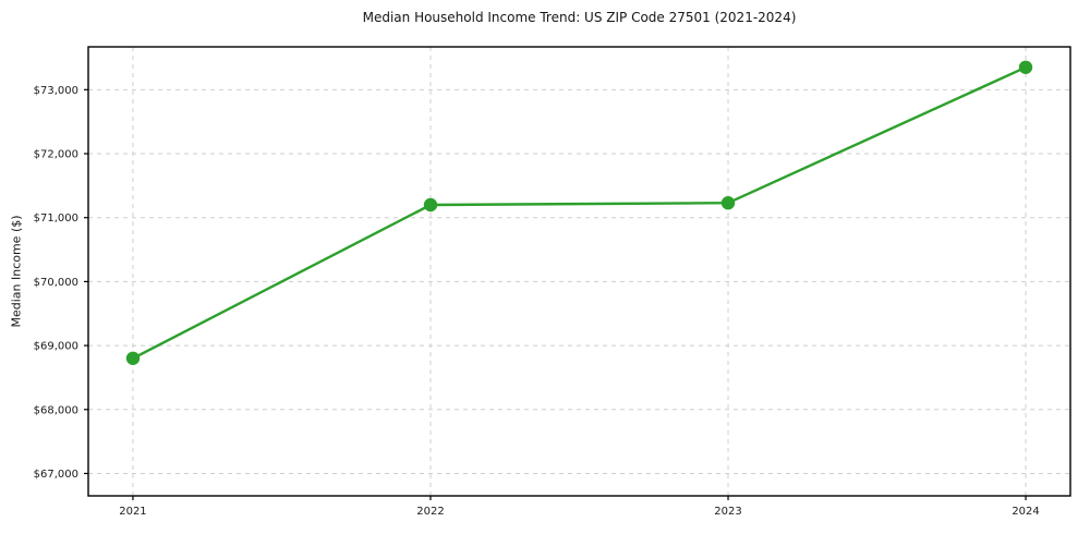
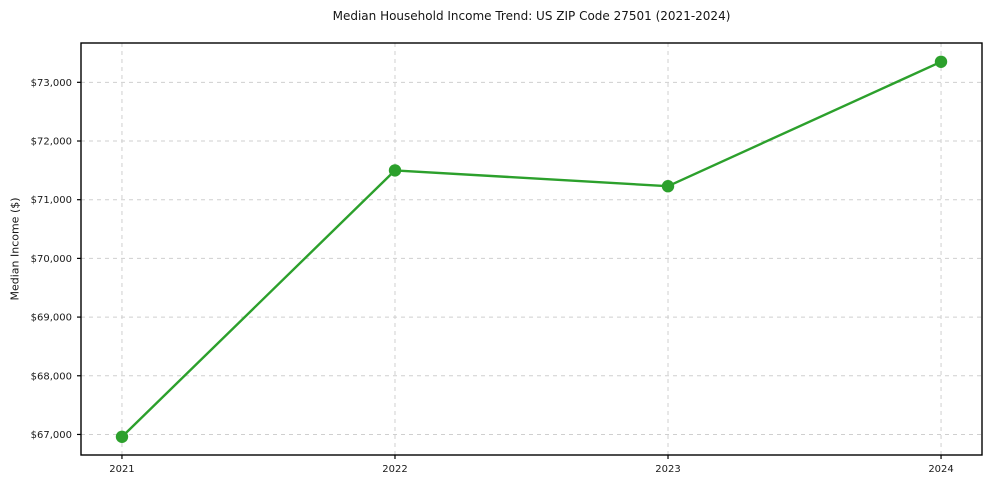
2021: $68800 -> $67000
2022: $71200 -> $71500
